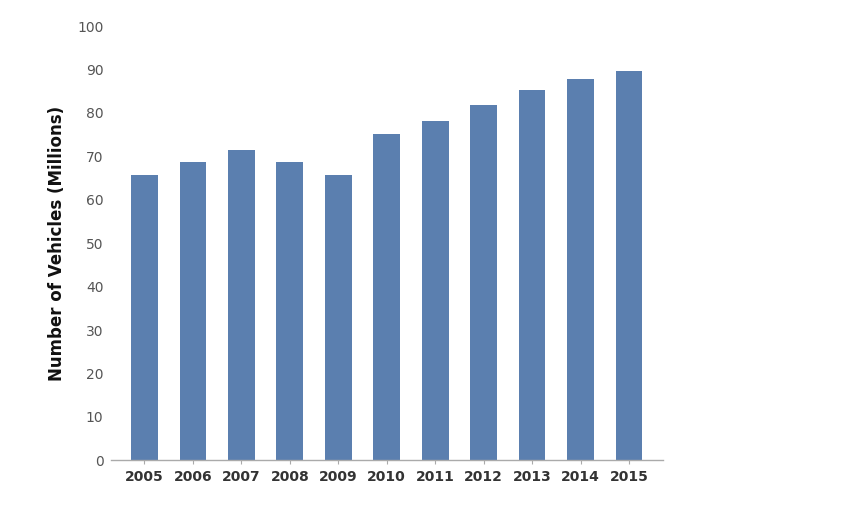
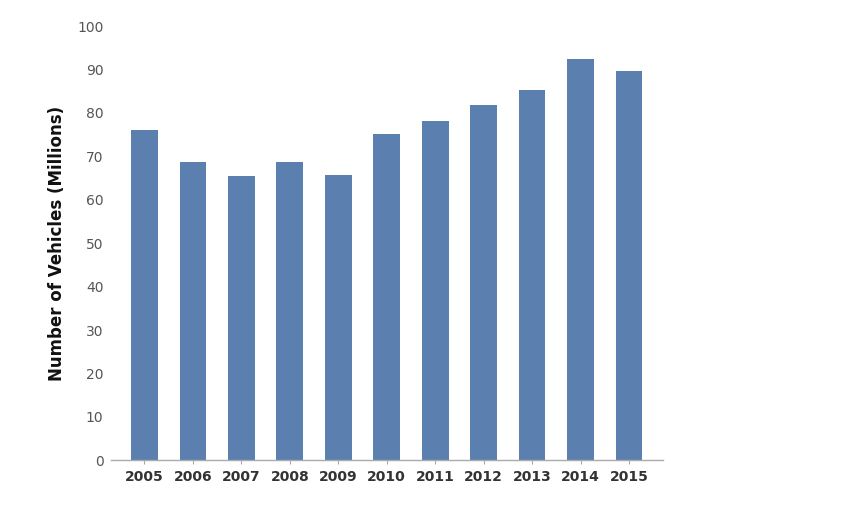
2005: 65.7 -> 76.0
2007: 71.4 -> 65.5
2014: 87.9 -> 92.5
